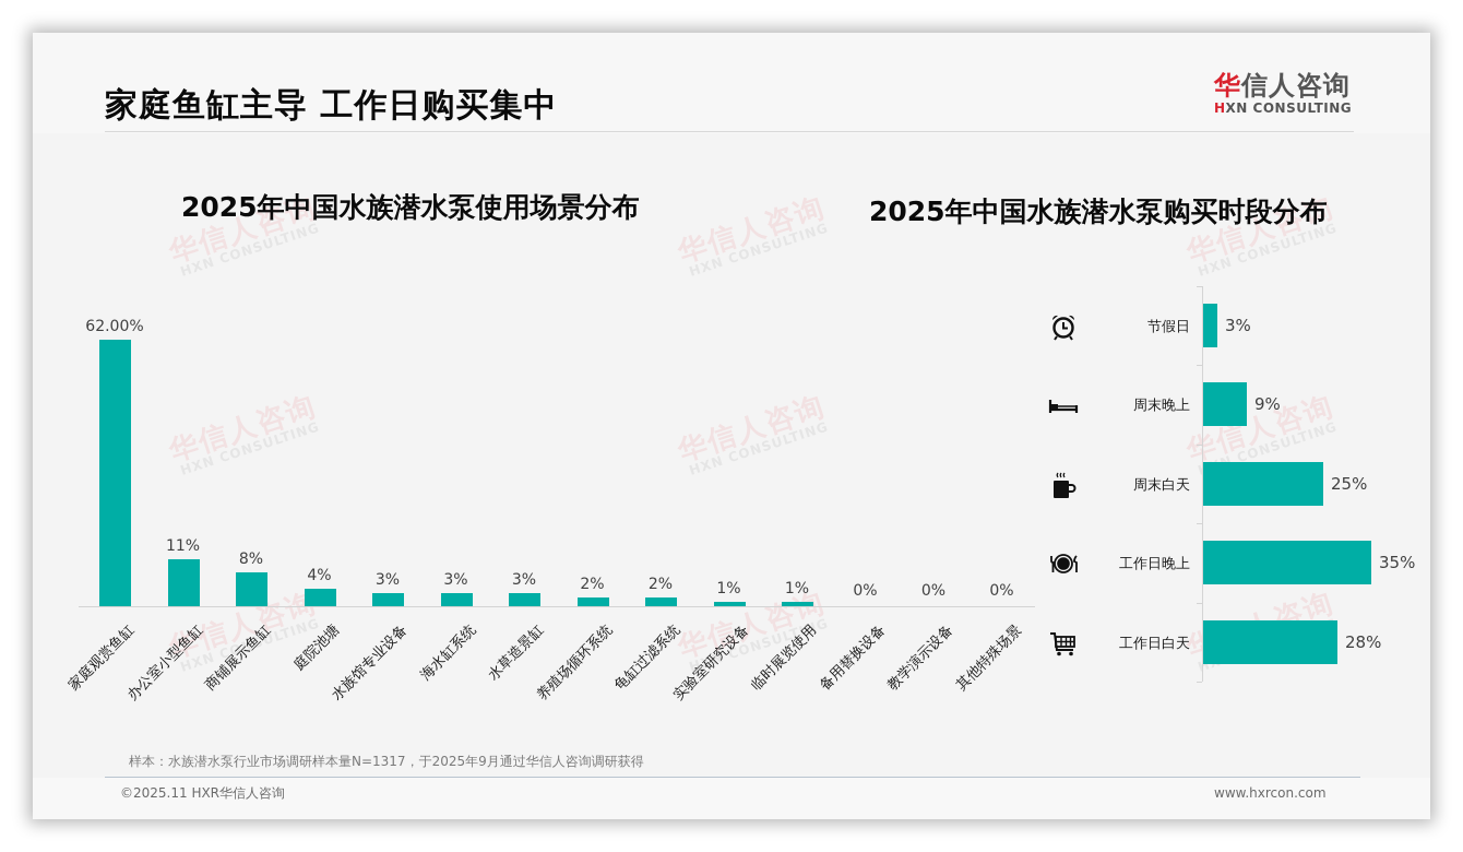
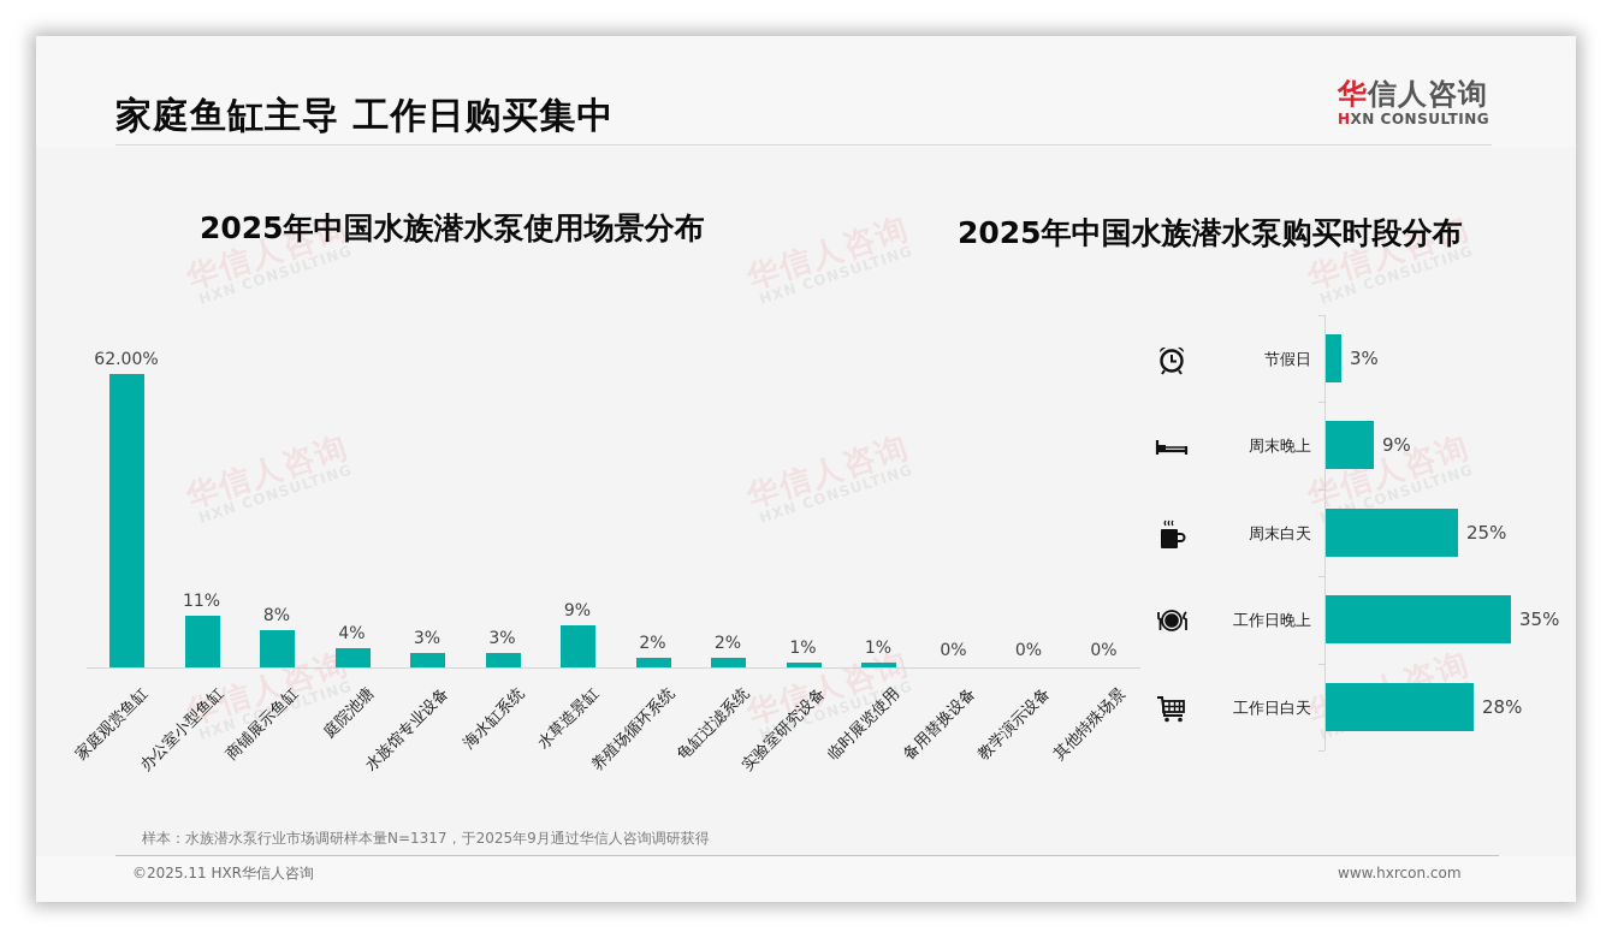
2025年中国水族潜水泵使用场景分布/水草造景缸: 3% -> 9%
